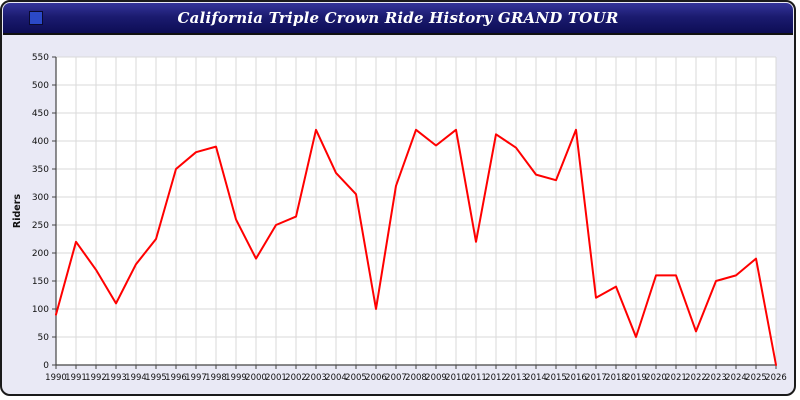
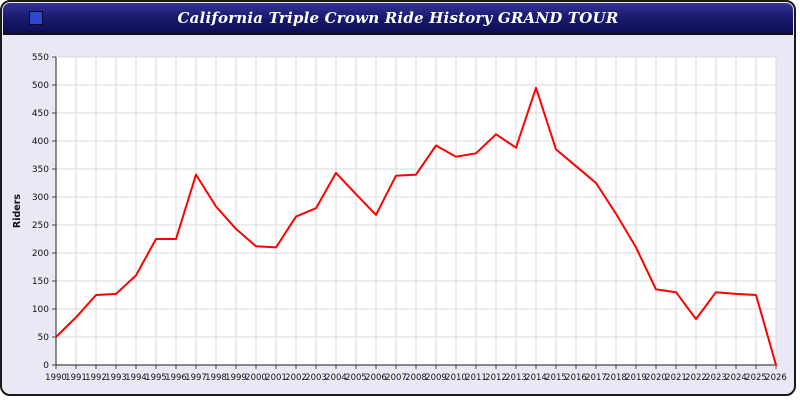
1990: 90 -> 50
1991: 220 -> 80
1992: 170 -> 120
1993: 110 -> 130
1994: 180 -> 160
1996: 350 -> 220
1997: 380 -> 340
1998: 390 -> 280
1999: 260 -> 240
2000: 190 -> 210
2001: 250 -> 210
2003: 420 -> 280
2006: 100 -> 270
2007: 320 -> 340
2008: 420 -> 340
2010: 420 -> 370
2011: 220 -> 380
2014: 340 -> 500
2015: 330 -> 380
2016: 420 -> 360
2017: 120 -> 320
2018: 140 -> 270
2019: 50 -> 210
2020: 160 -> 140
2021: 160 -> 130
2022: 60 -> 80
2023: 150 -> 130
2024: 160 -> 130
2025: 190 -> 120
